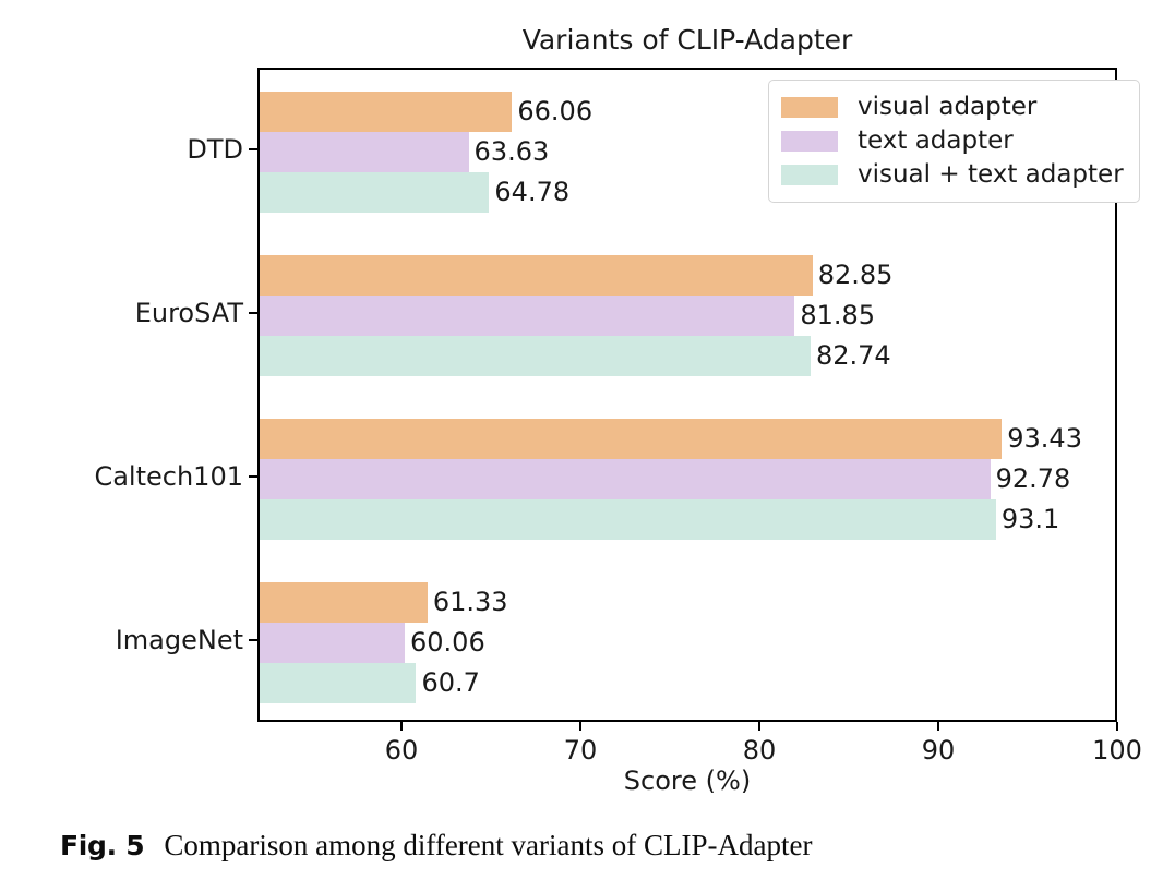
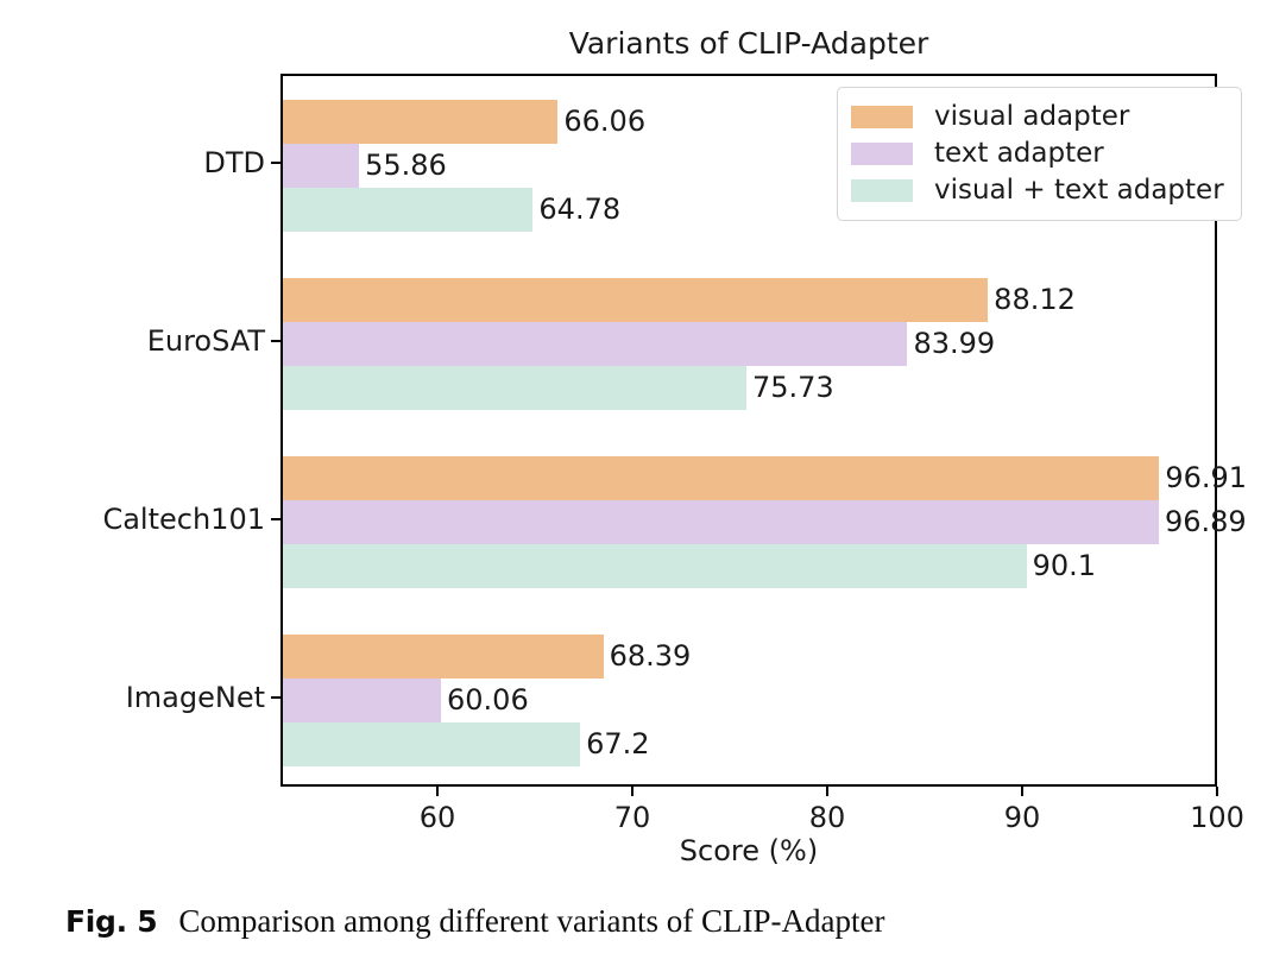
text adapter/DTD: 63.63 -> 55.86
visual adapter/EuroSAT: 82.85 -> 88.12
text adapter/EuroSAT: 81.85 -> 83.99
visual + text adapter/EuroSAT: 82.74 -> 75.73
visual adapter/Caltech101: 93.43 -> 96.91
text adapter/Caltech101: 92.78 -> 96.89
visual + text adapter/Caltech101: 93.1 -> 90.1
visual adapter/ImageNet: 61.33 -> 68.39
visual + text adapter/ImageNet: 60.7 -> 67.2
